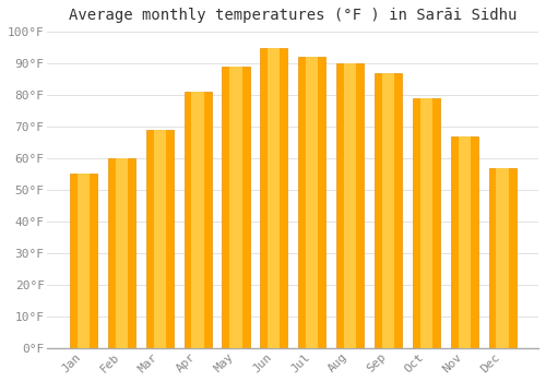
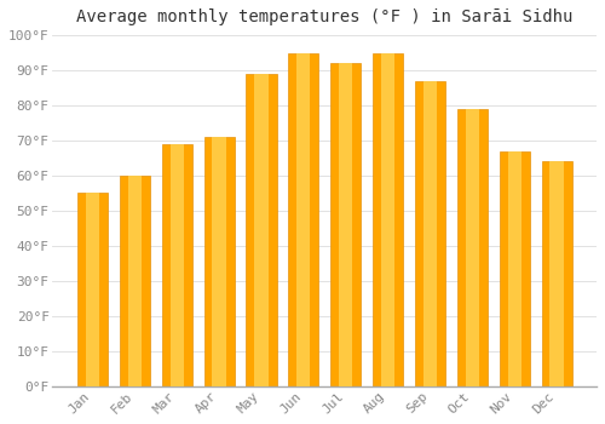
Apr: 81°F -> 71°F
Aug: 90°F -> 95°F
Dec: 57°F -> 64°F
